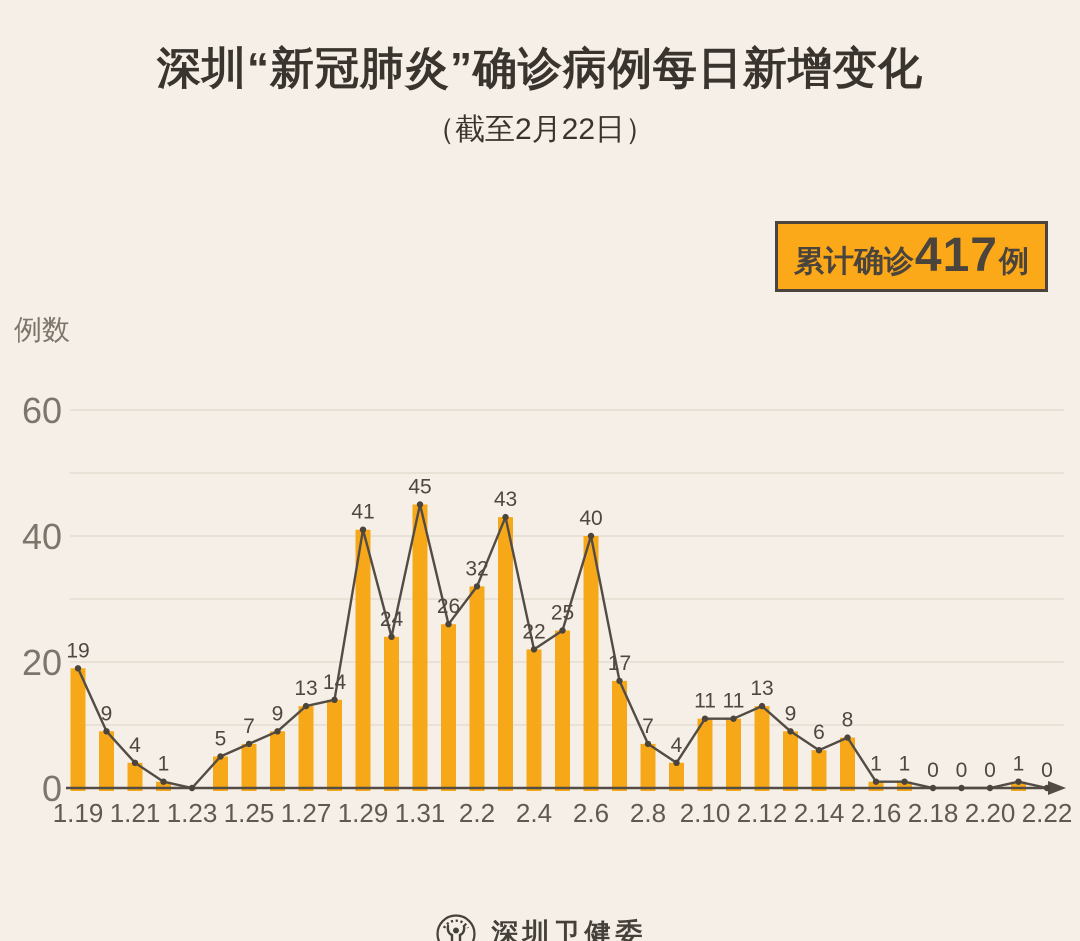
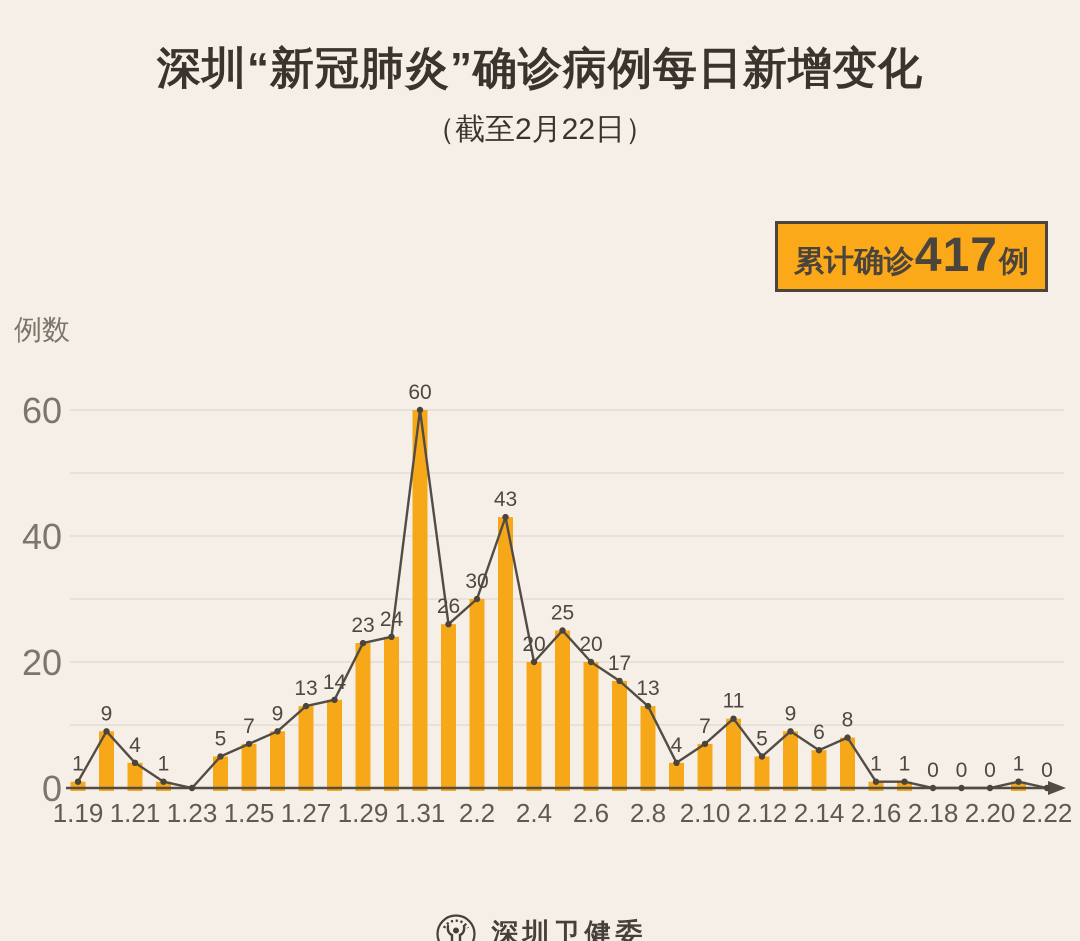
1.19: 19 -> 1
1.29: 41 -> 23
1.31: 45 -> 60
2.2: 32 -> 30
2.4: 22 -> 20
2.6: 40 -> 20
2.8: 7 -> 13
2.10: 11 -> 7
2.12: 13 -> 5
